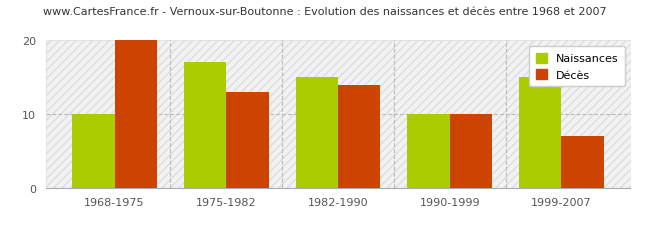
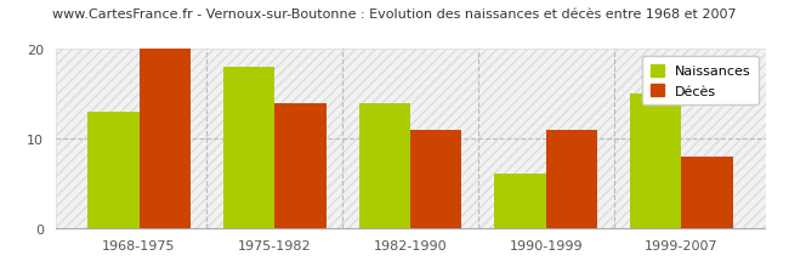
Naissances/1968-1975: 10 -> 13
Naissances/1975-1982: 17 -> 18
Décès/1975-1982: 13 -> 14
Naissances/1982-1990: 15 -> 14
Décès/1982-1990: 14 -> 11
Naissances/1990-1999: 10 -> 6
Décès/1990-1999: 10 -> 11
Décès/1999-2007: 7 -> 8
